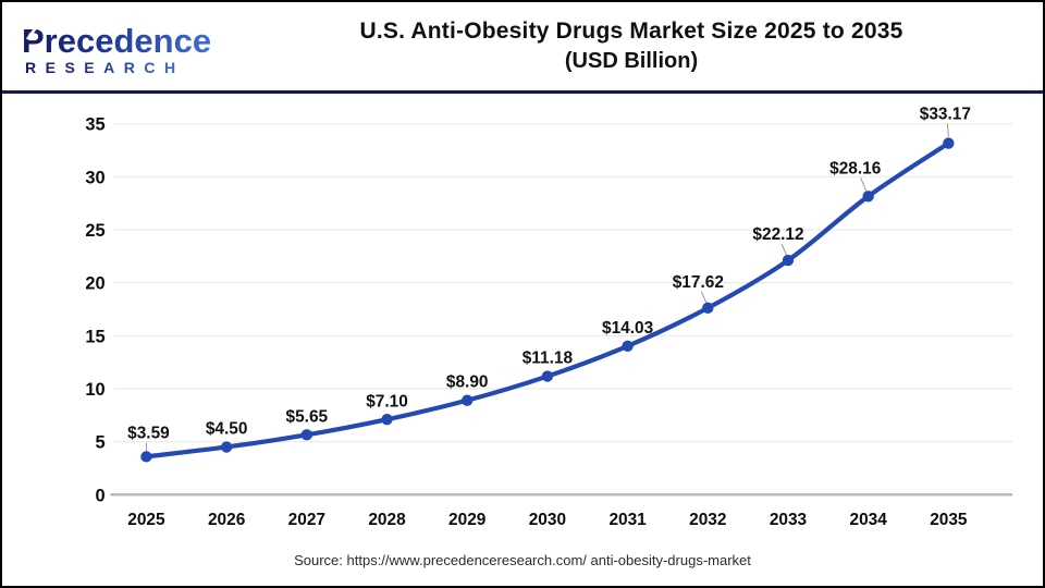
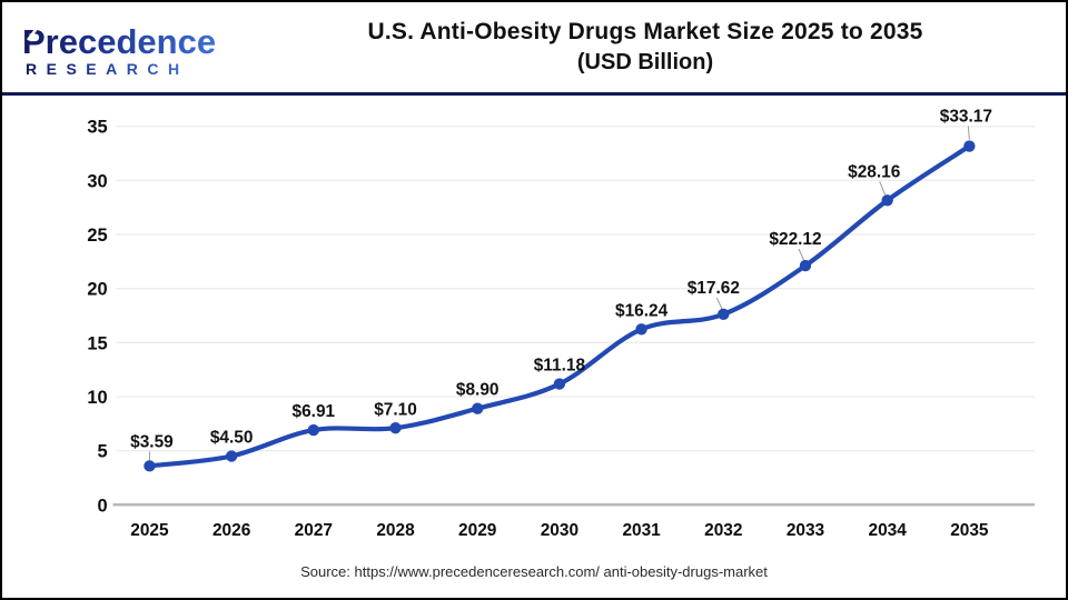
2027: $5.65 -> $6.91
2031: $14.03 -> $16.24
